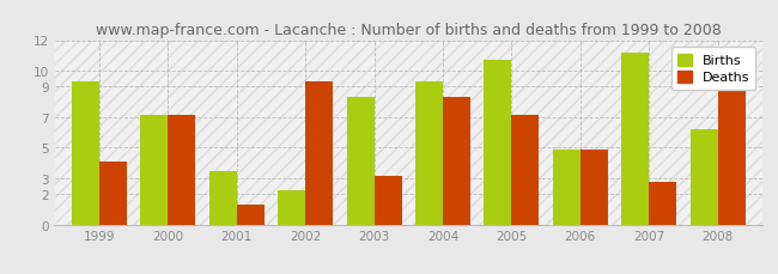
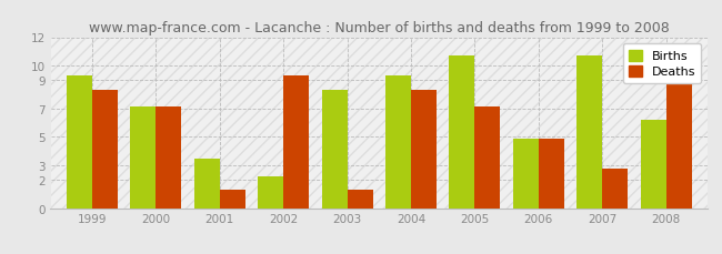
Deaths/1999: 4.1 -> 8.3
Deaths/2003: 3.2 -> 1.3
Births/2007: 11.2 -> 10.7
